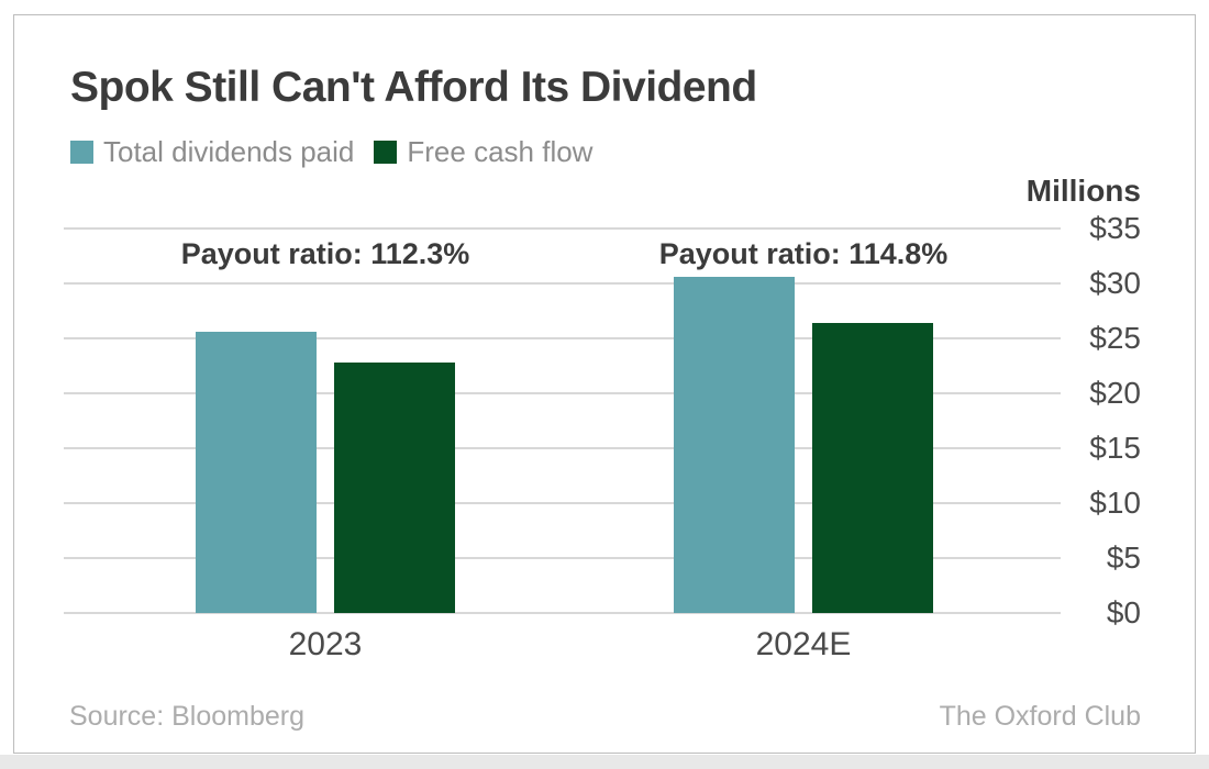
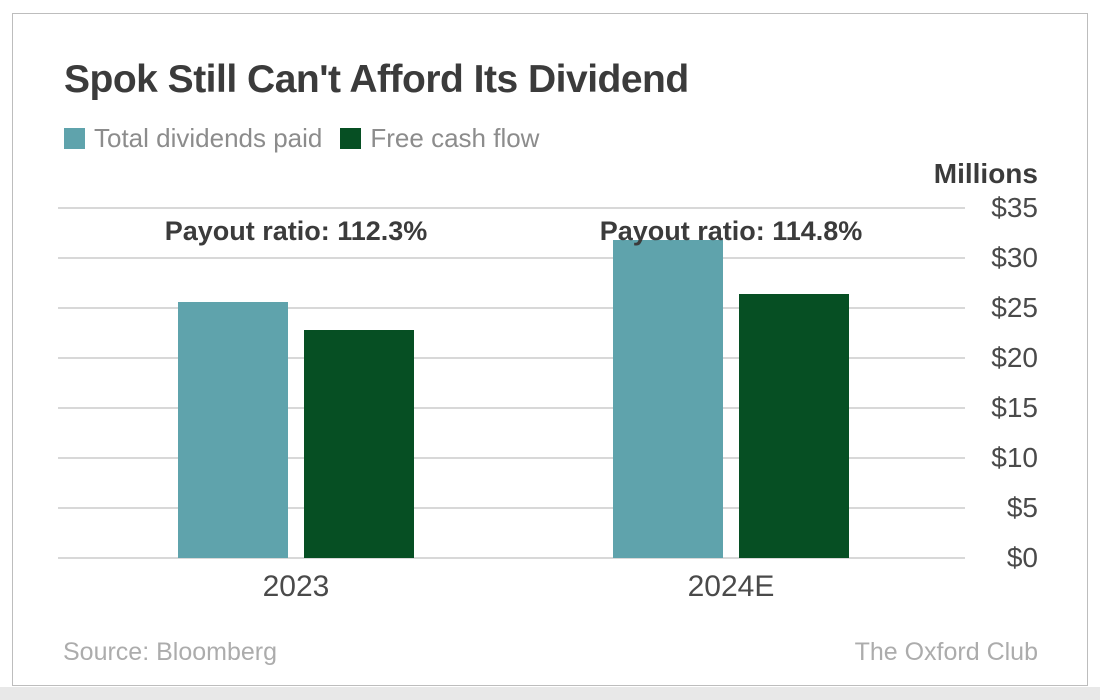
Total dividends paid/2024E: $30.6 -> $31.8
